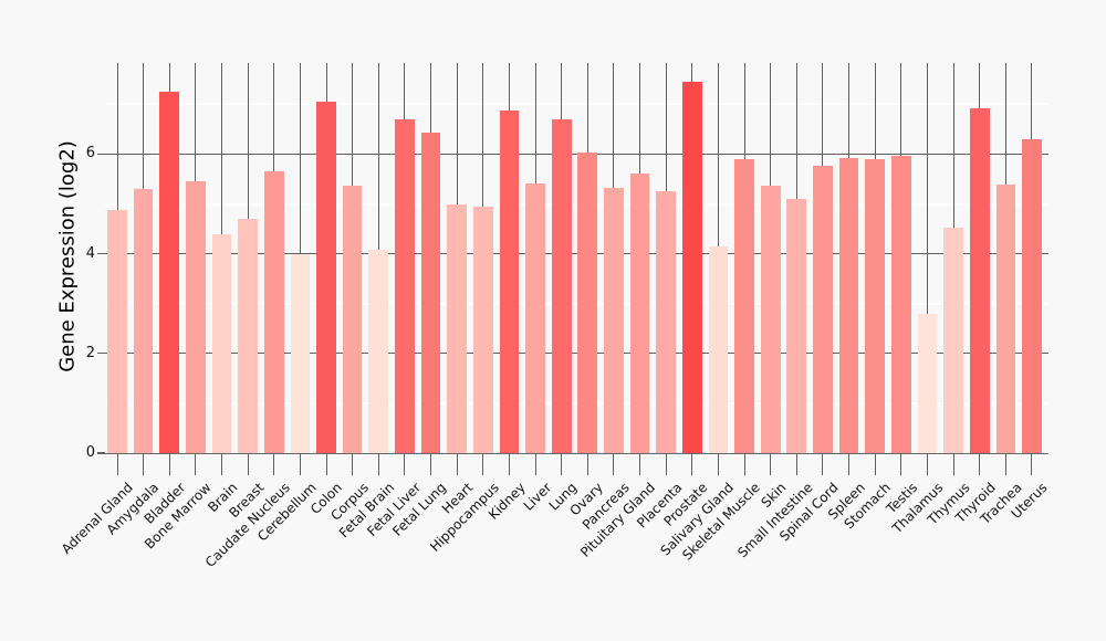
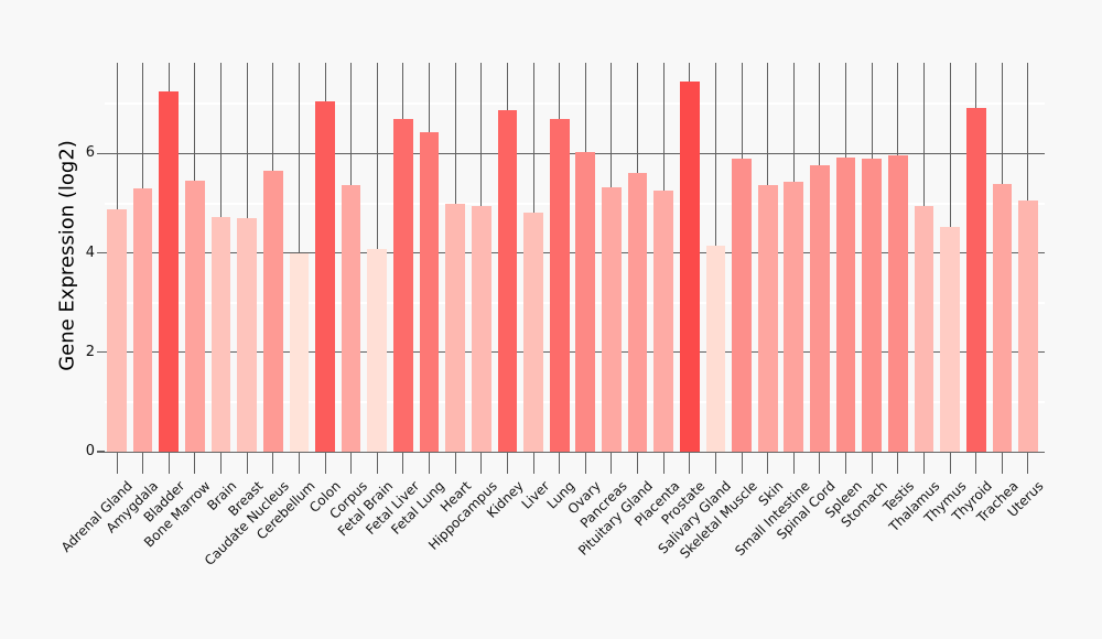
Brain: 4.4 -> 4.7
Liver: 5.4 -> 4.8
Small Intestine: 5.1 -> 5.4
Thalamus: 2.8 -> 4.9
Uterus: 6.3 -> 5.0
